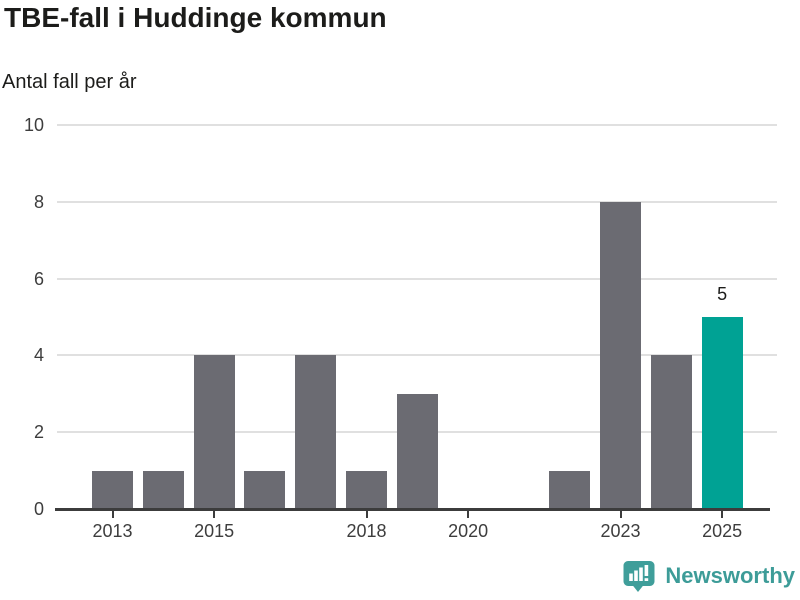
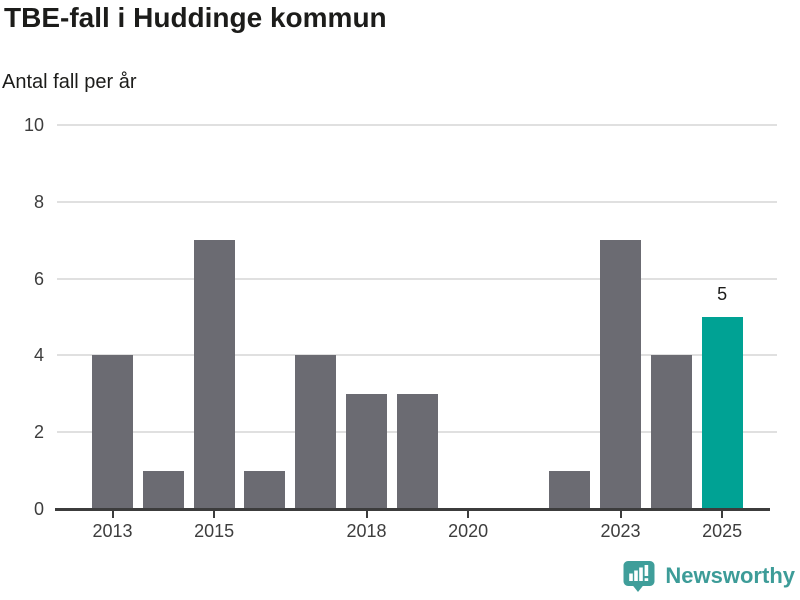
2013: 1 -> 4
2015: 4 -> 7
2018: 1 -> 3
2023: 8 -> 7
